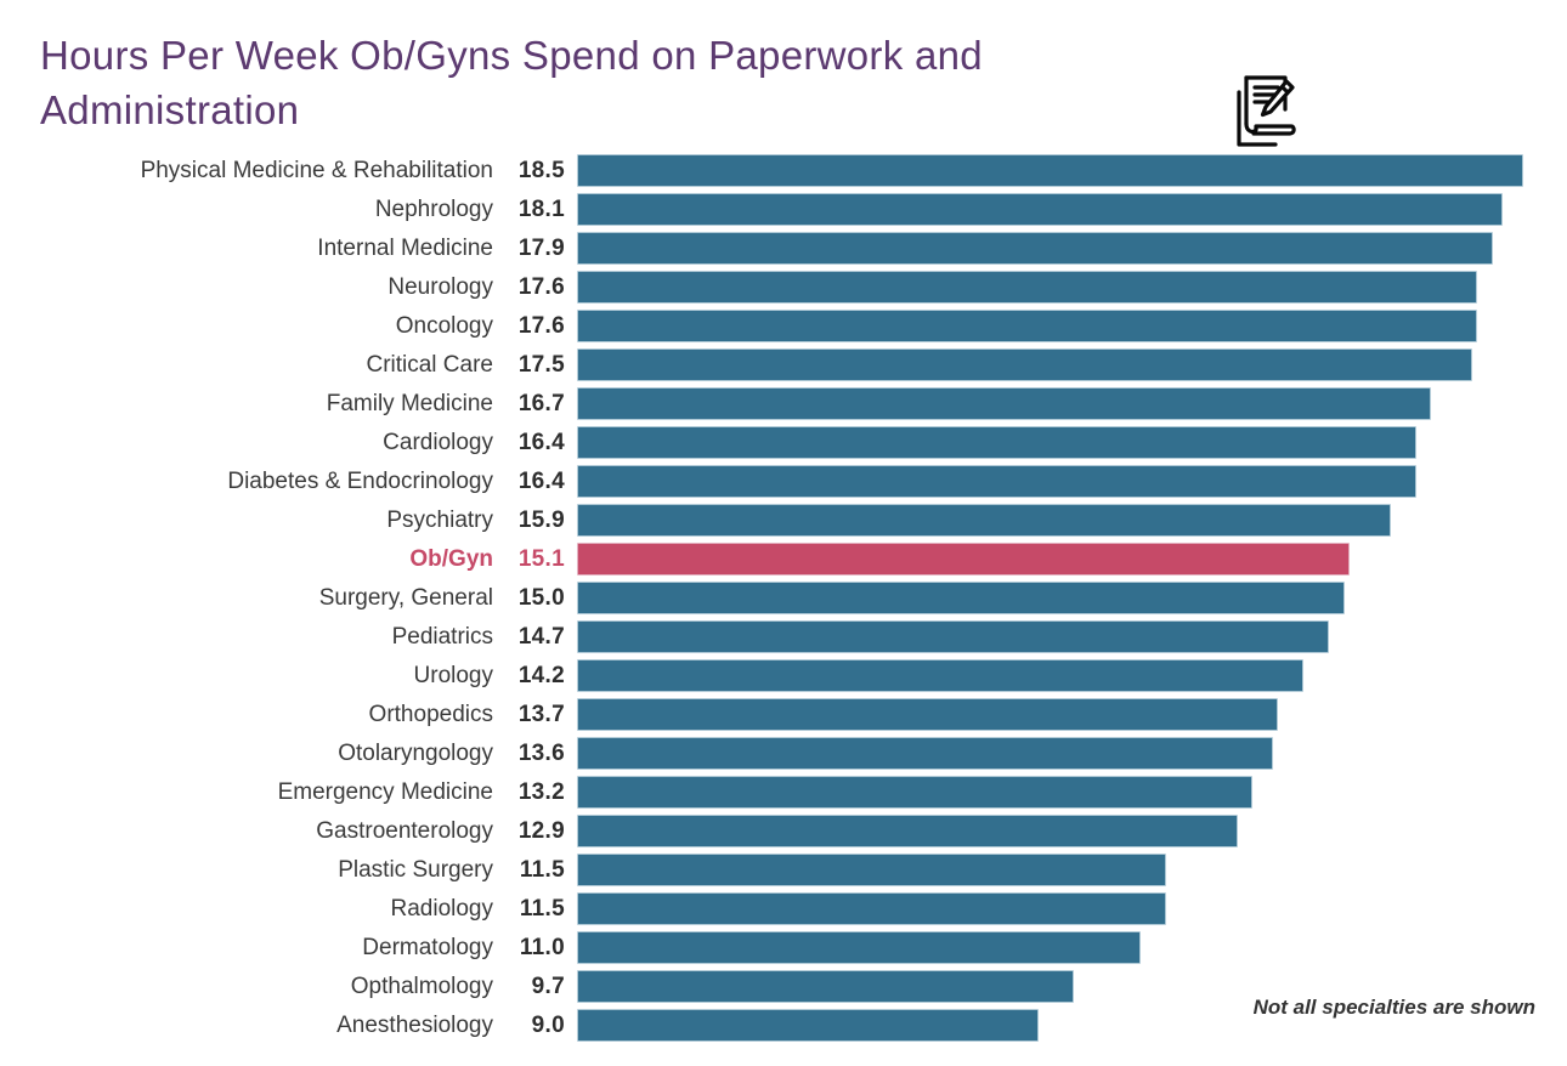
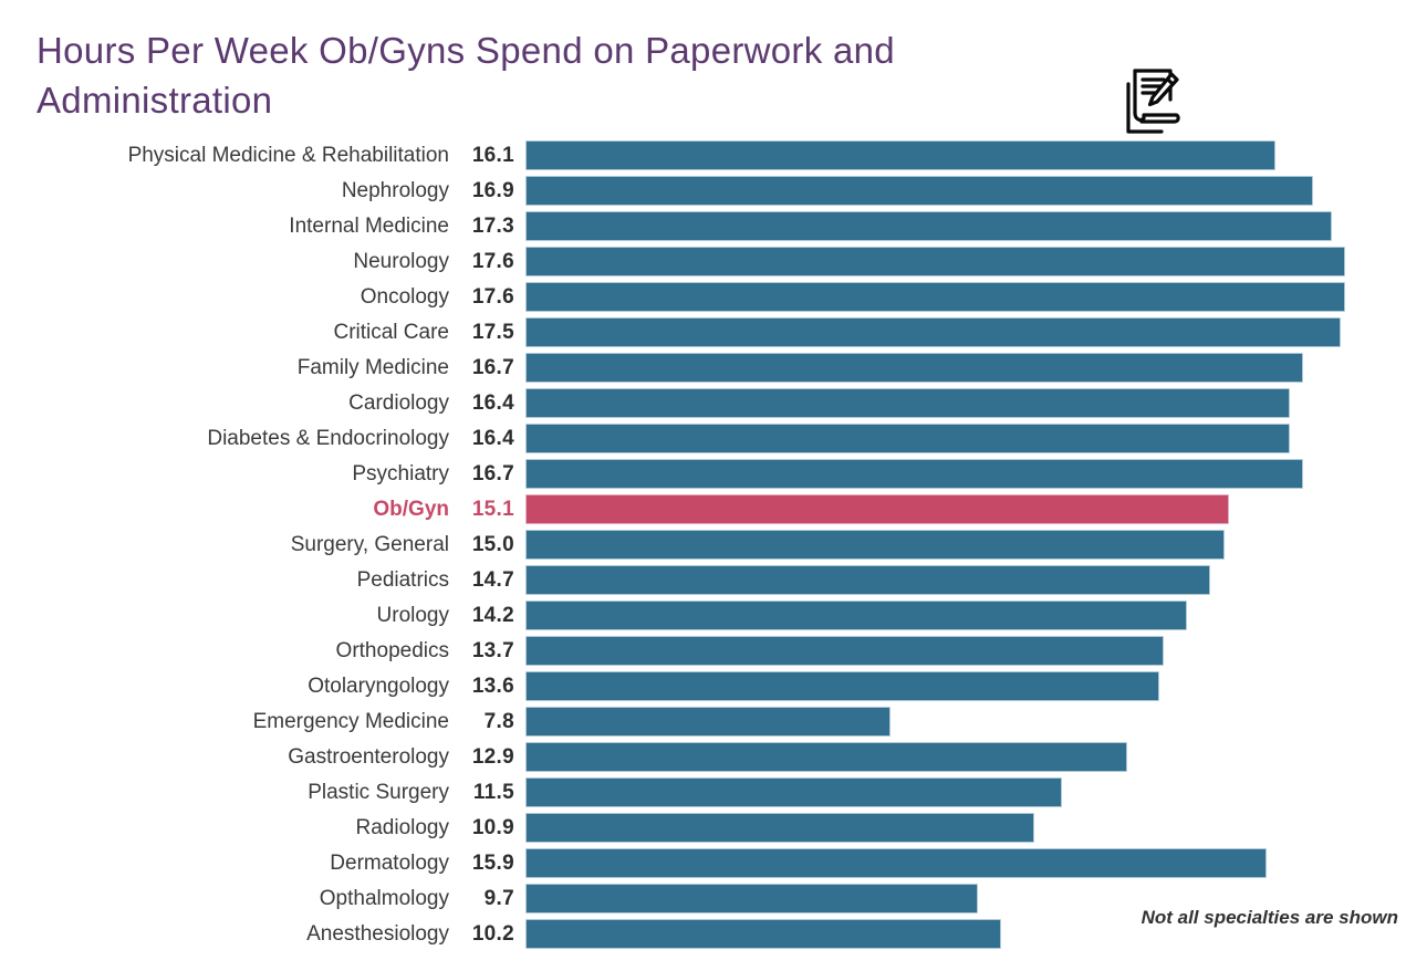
Physical Medicine & Rehabilitation: 18.5 -> 16.1
Nephrology: 18.1 -> 16.9
Internal Medicine: 17.9 -> 17.3
Psychiatry: 15.9 -> 16.7
Emergency Medicine: 13.2 -> 7.8
Radiology: 11.5 -> 10.9
Dermatology: 11.0 -> 15.9
Anesthesiology: 9.0 -> 10.2
